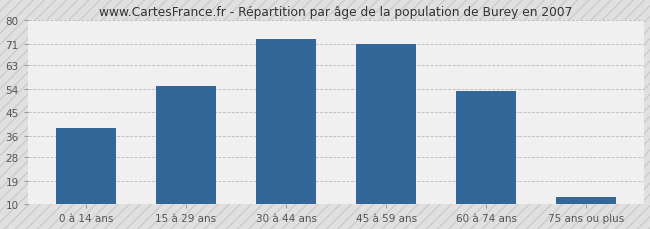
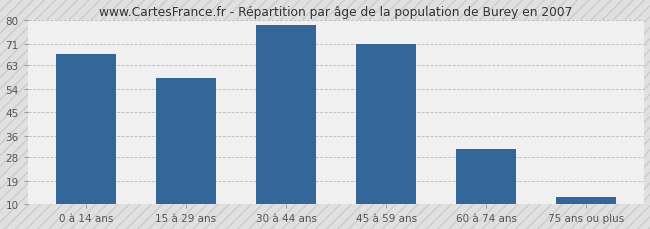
0 à 14 ans: 39 -> 67
15 à 29 ans: 55 -> 58
30 à 44 ans: 73 -> 78
60 à 74 ans: 53 -> 31
